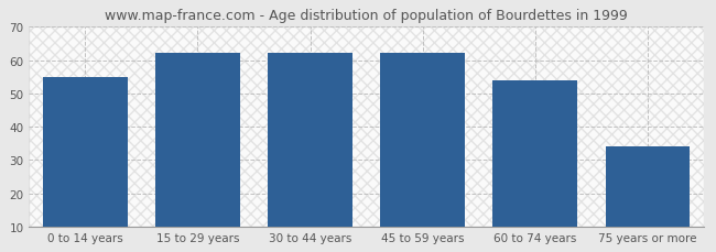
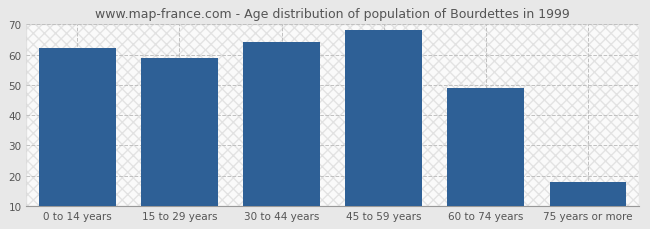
0 to 14 years: 55 -> 62
15 to 29 years: 62 -> 59
30 to 44 years: 62 -> 64
45 to 59 years: 62 -> 68
60 to 74 years: 54 -> 49
75 years or more: 34 -> 18
